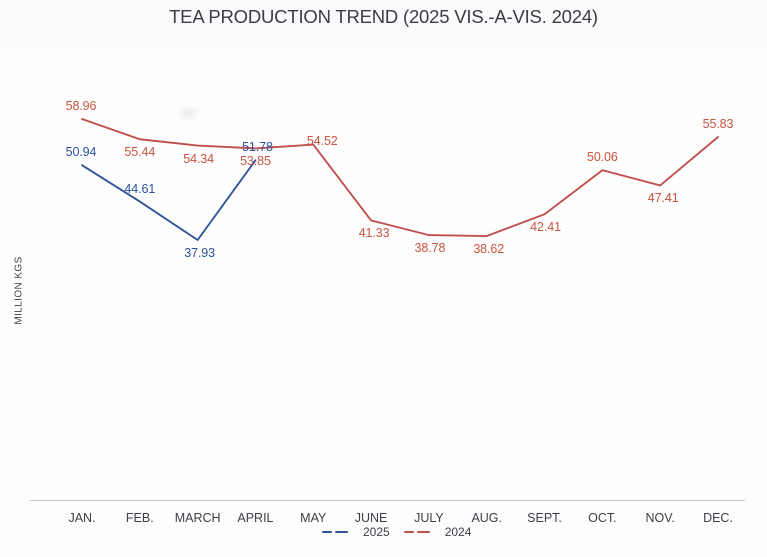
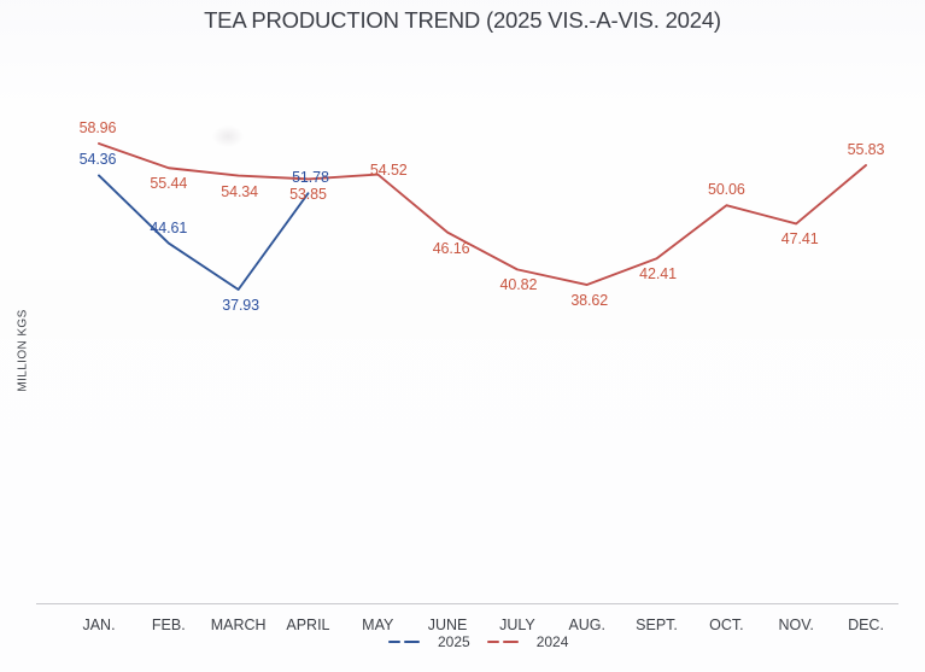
2025/JAN.: 50.94 -> 54.36
2024/JUNE: 41.33 -> 46.16
2024/JULY: 38.78 -> 40.82
